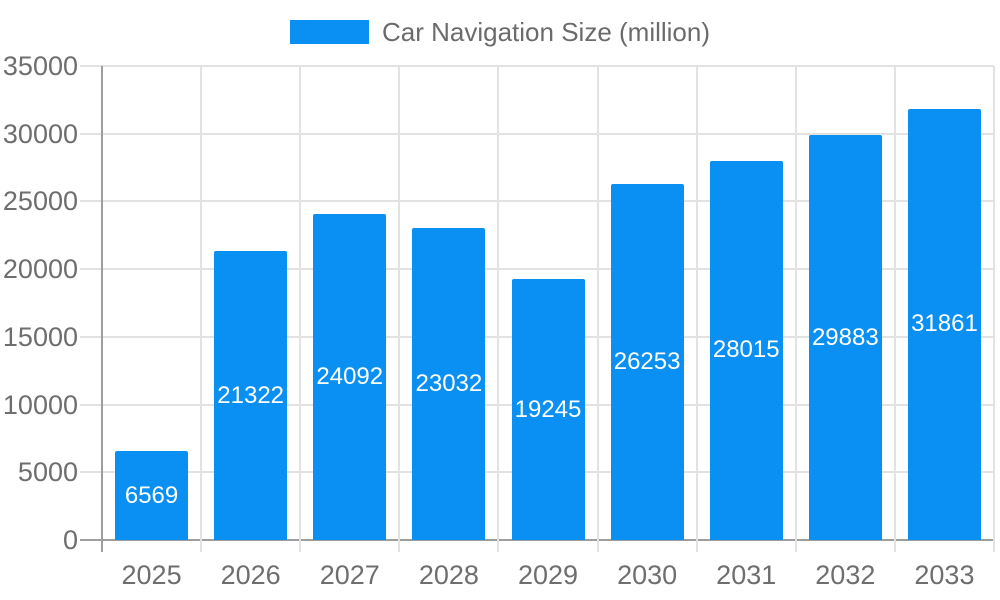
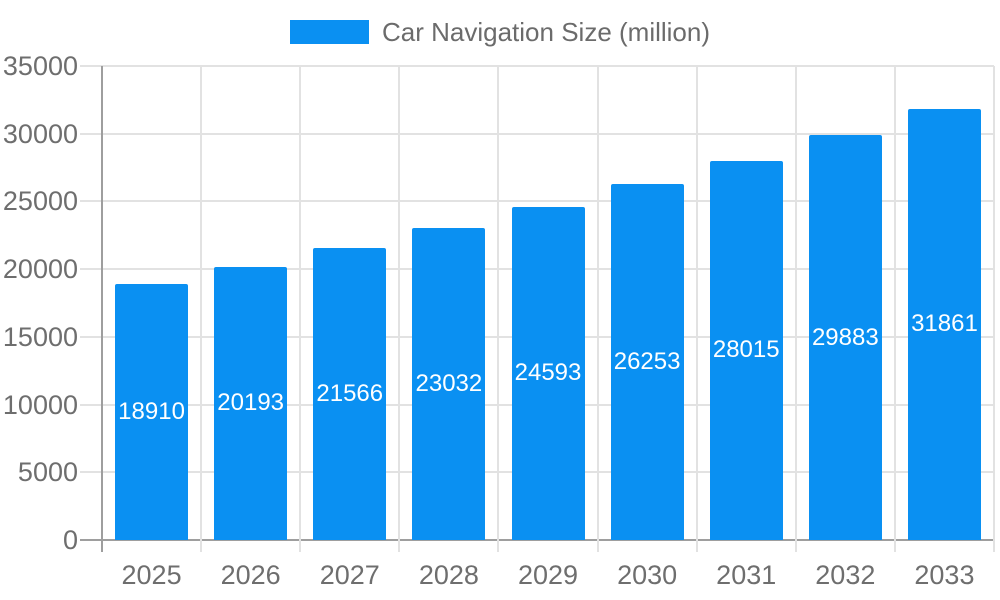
2025: 6569 -> 18910
2026: 21322 -> 20193
2027: 24092 -> 21566
2029: 19245 -> 24593
